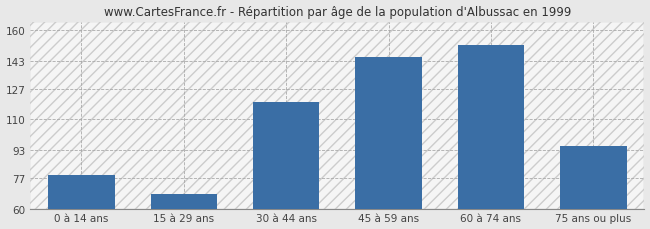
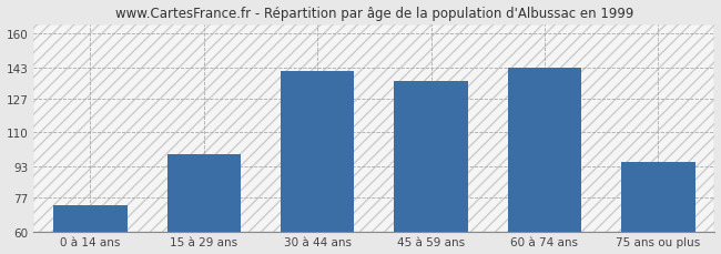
0 à 14 ans: 79 -> 73
15 à 29 ans: 68 -> 99
30 à 44 ans: 120 -> 141
45 à 59 ans: 145 -> 136
60 à 74 ans: 152 -> 143
